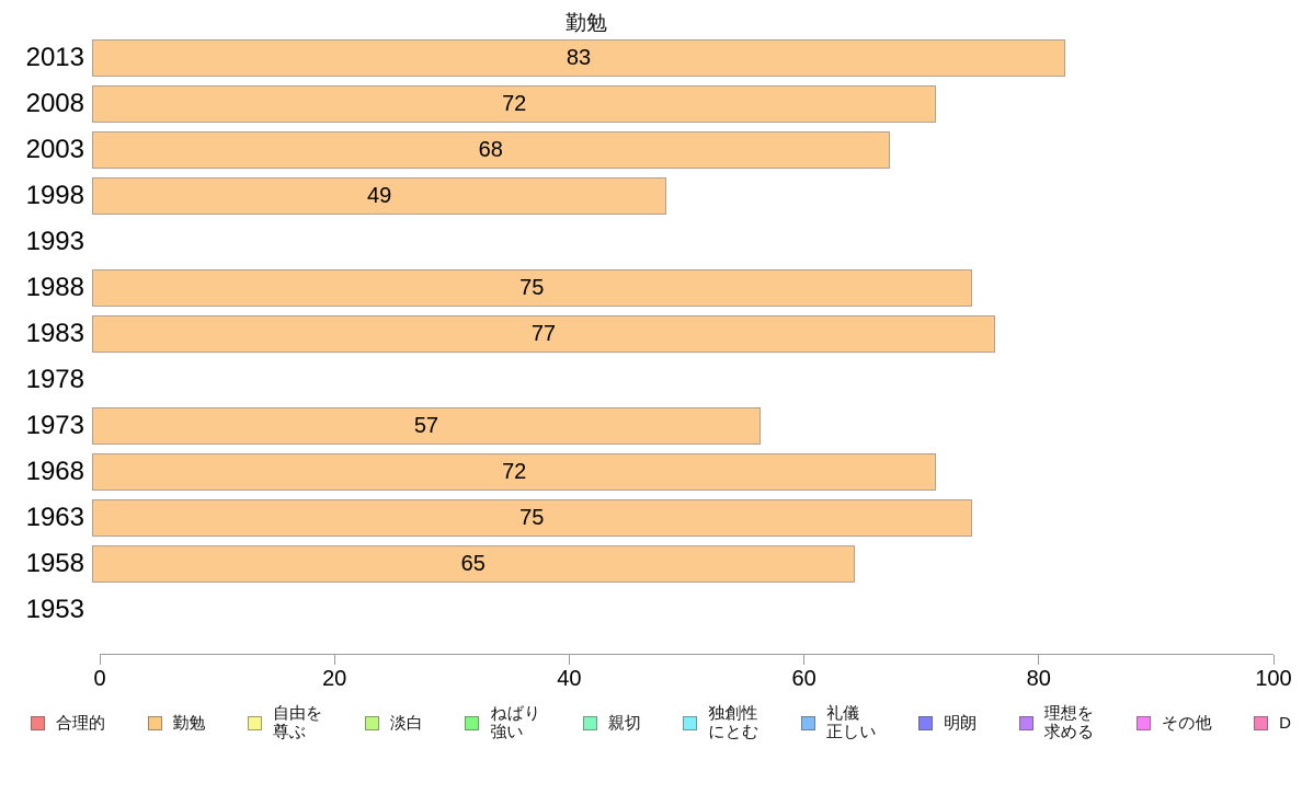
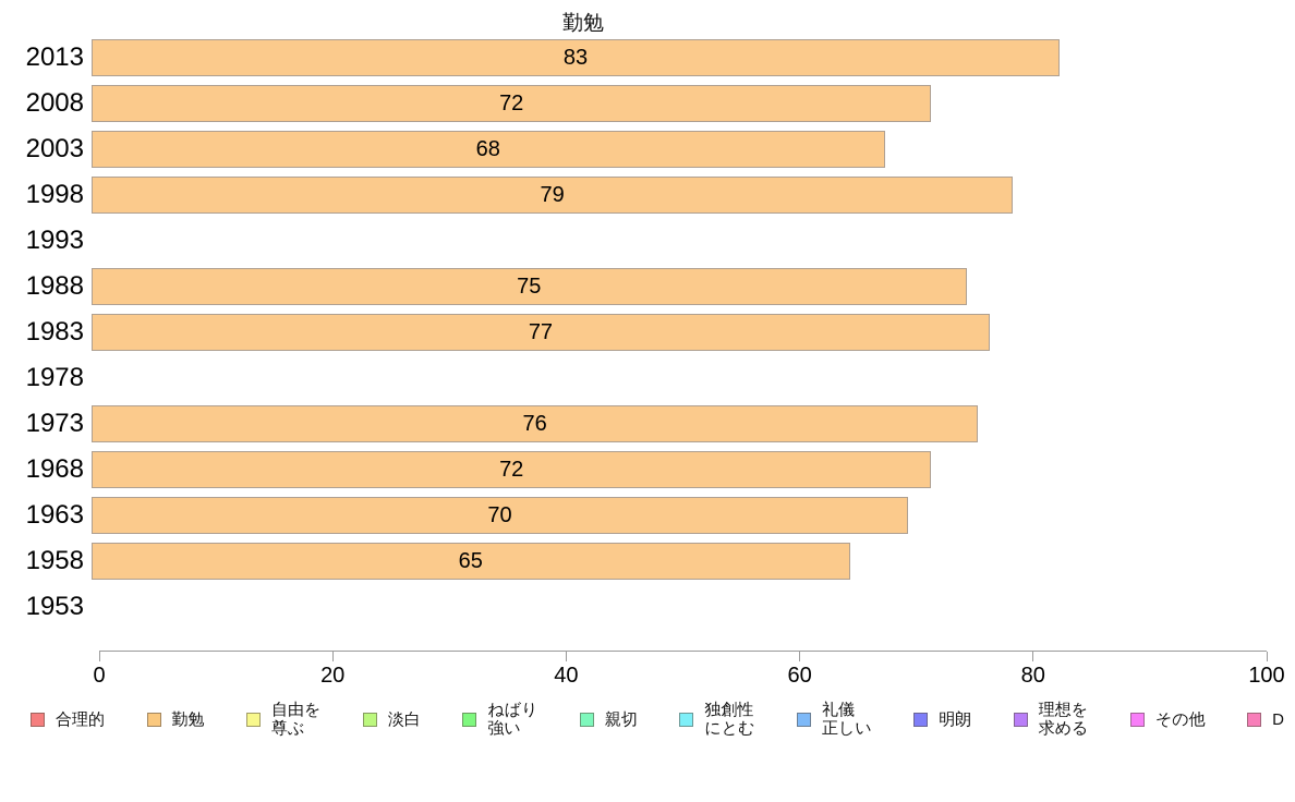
1998: 49 -> 79
1973: 57 -> 76
1963: 75 -> 70
